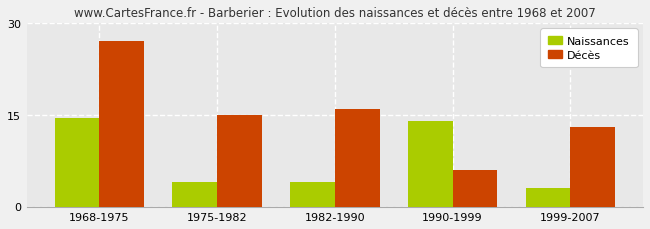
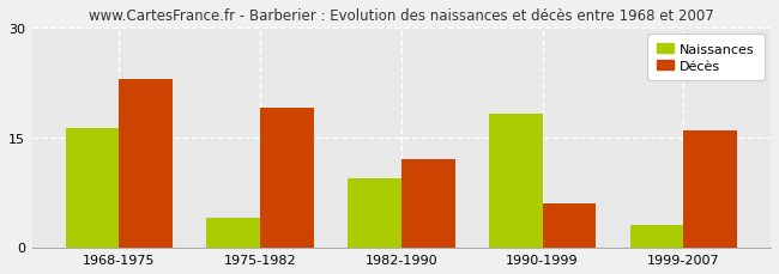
Naissances/1968-1975: 14.5 -> 16.2
Décès/1968-1975: 27 -> 23
Décès/1975-1982: 15 -> 19
Naissances/1982-1990: 4.0 -> 9.4
Décès/1982-1990: 16 -> 12
Naissances/1990-1999: 14.0 -> 18.2
Décès/1999-2007: 13 -> 16
